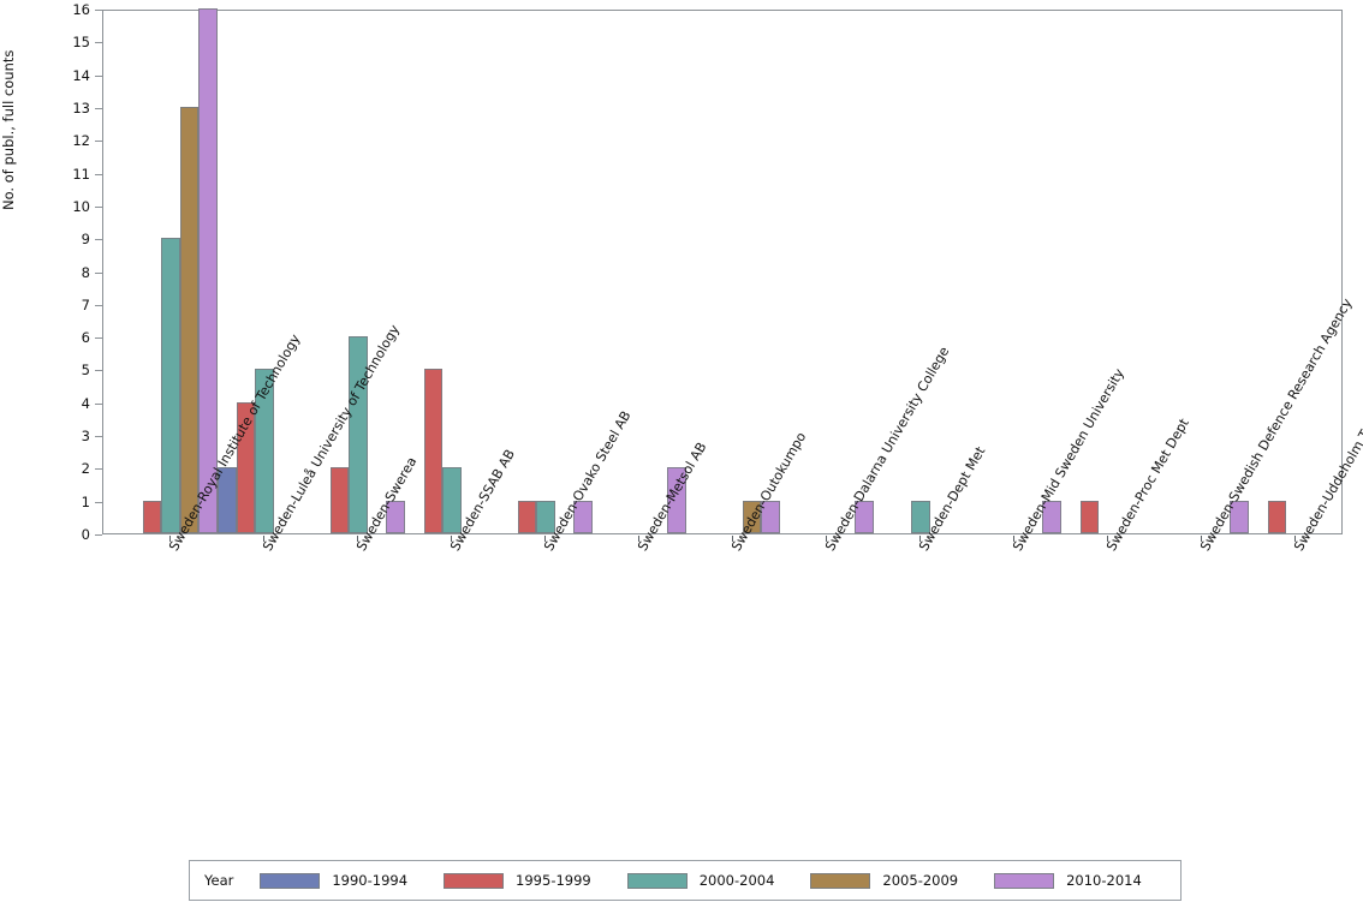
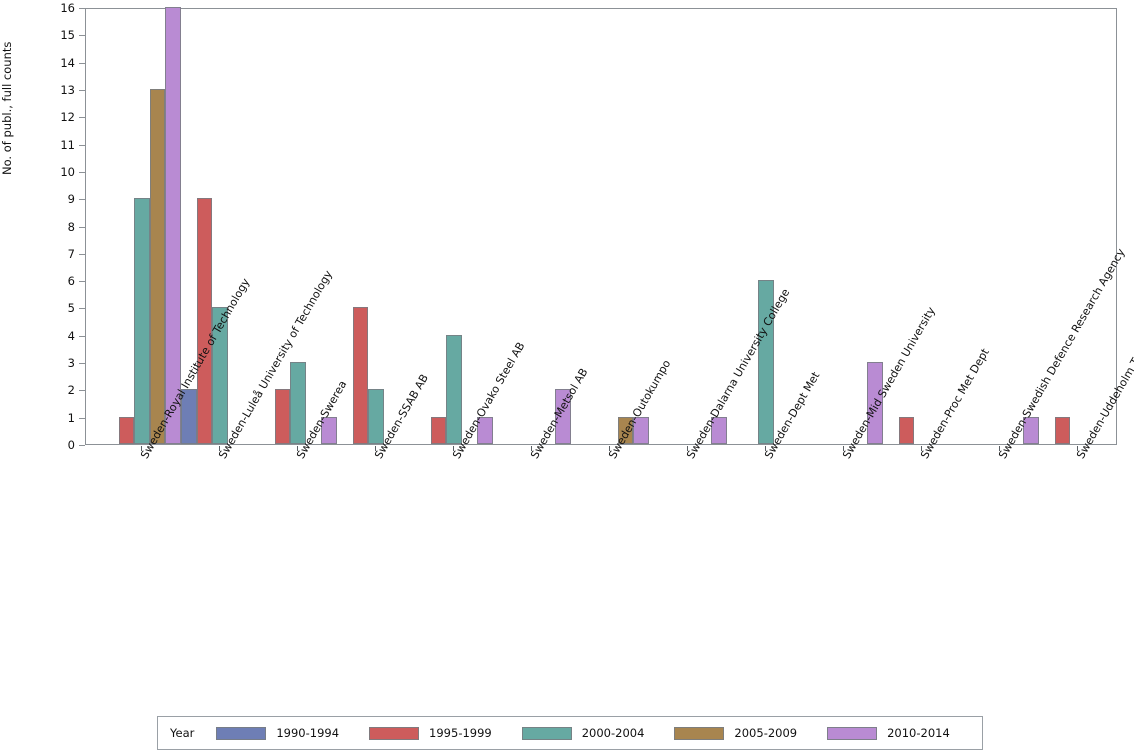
1995-1999/Sweden-Luleå University of Technology: 4 -> 9
2000-2004/Sweden-Swerea: 6 -> 3
2000-2004/Sweden-Ovako Steel AB: 1 -> 4
2000-2004/Sweden-Dept Met: 1 -> 6
2010-2014/Sweden-Mid Sweden University: 1 -> 3
